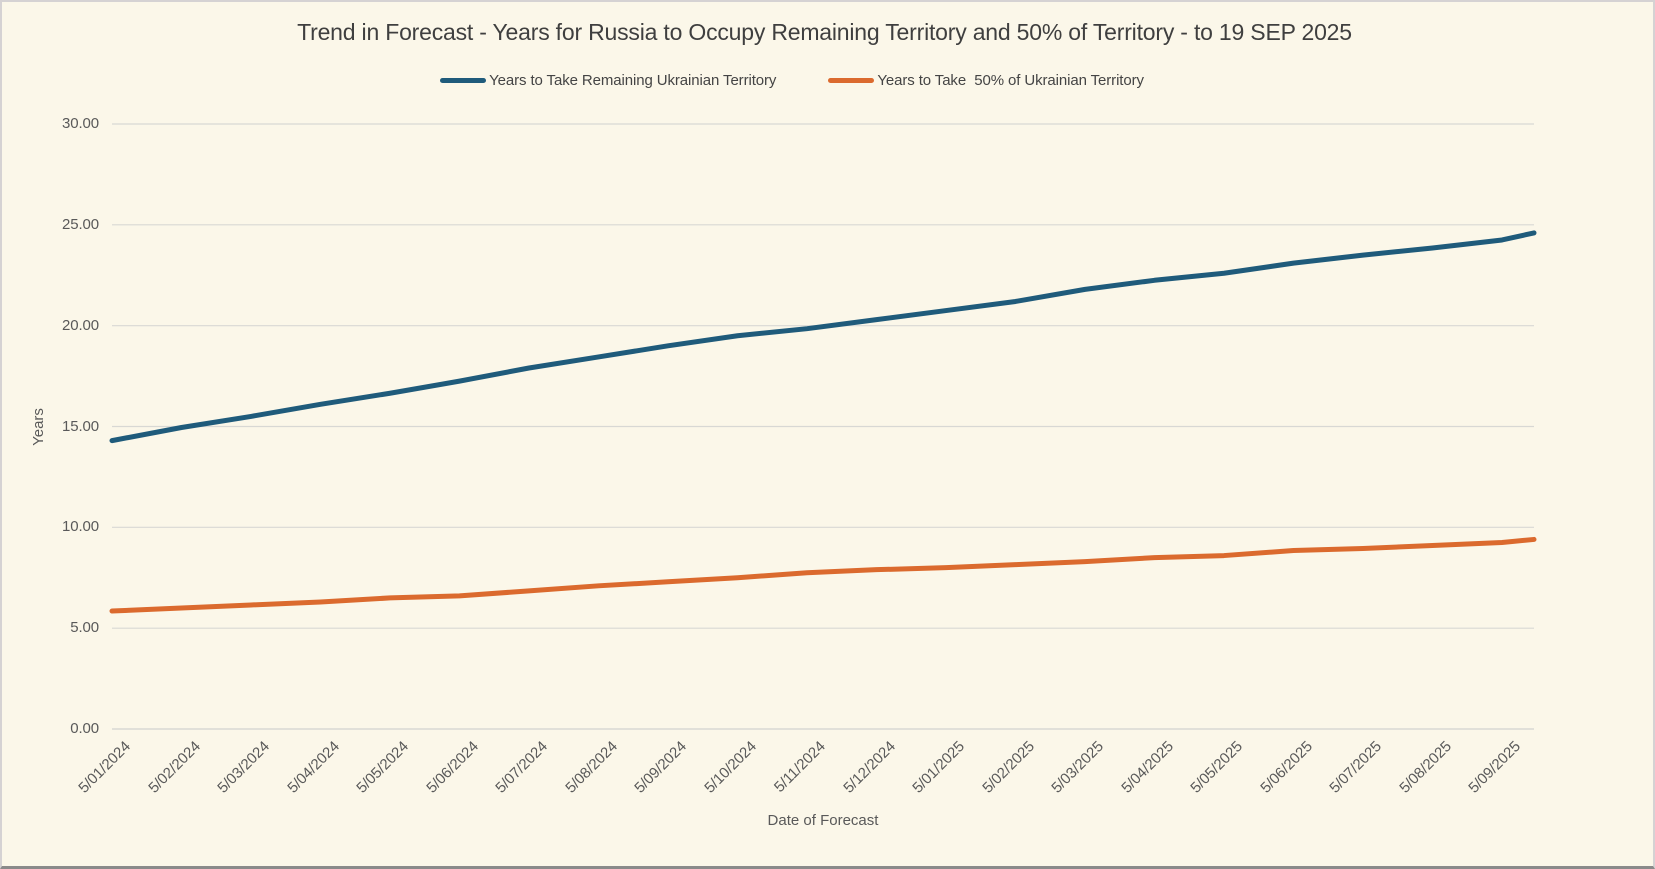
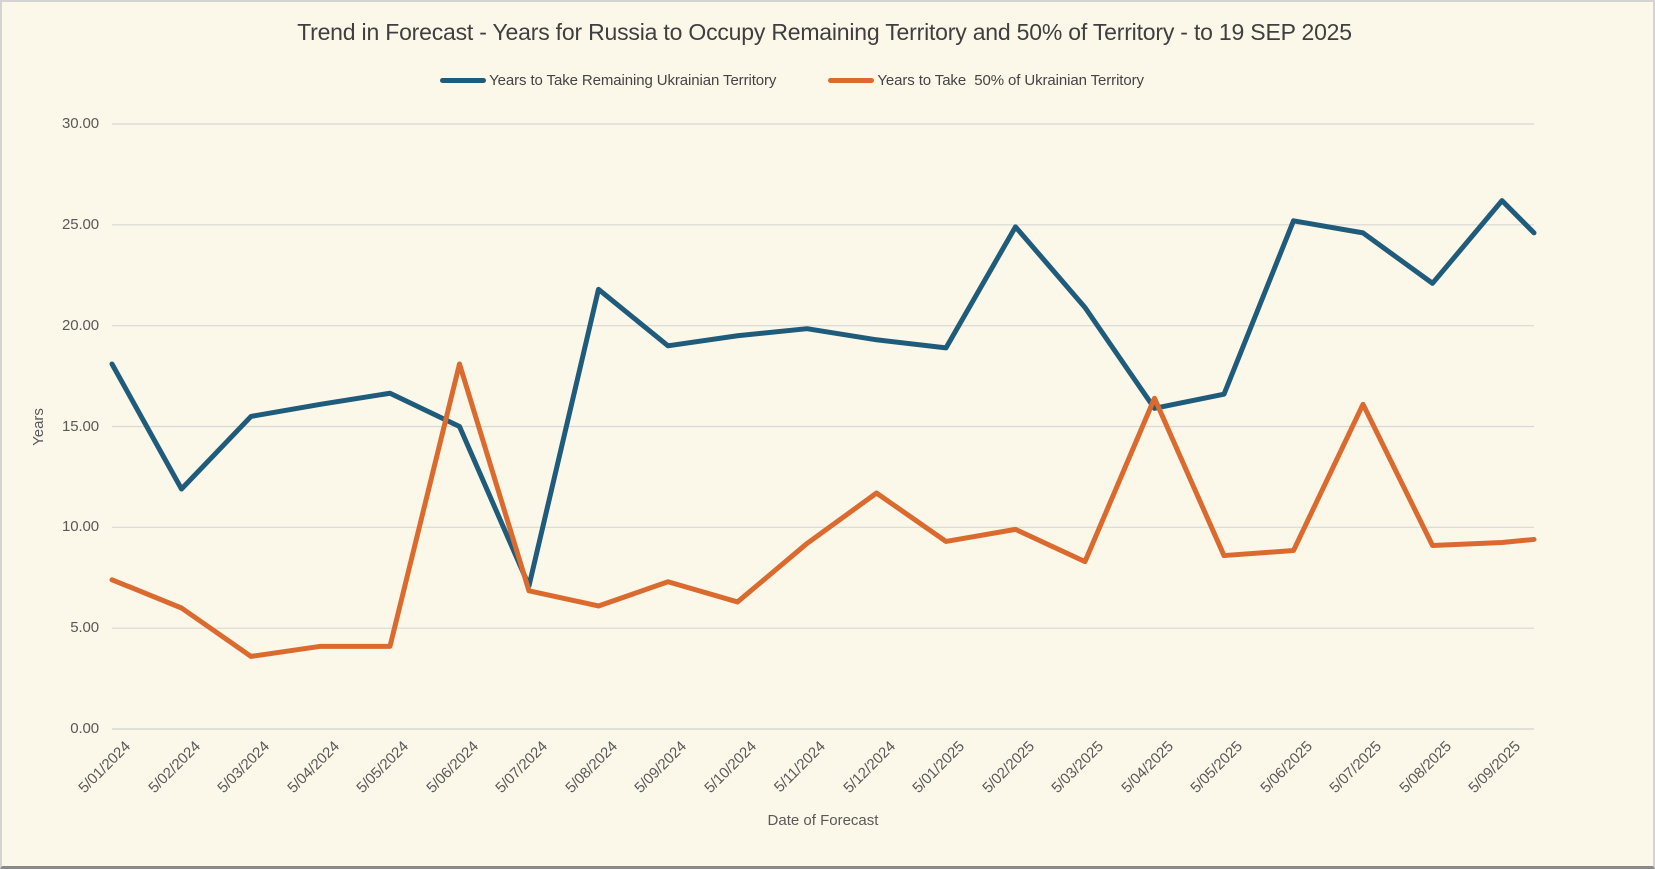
Years to Take Remaining Ukrainian Territory/5/01/2024: 14.3 -> 18.1
Years to Take 50% of Ukrainian Territory/5/01/2024: 5.8 -> 7.4
Years to Take Remaining Ukrainian Territory/5/02/2024: 14.9 -> 11.9
Years to Take 50% of Ukrainian Territory/5/03/2024: 6.2 -> 3.6
Years to Take 50% of Ukrainian Territory/5/04/2024: 6.3 -> 4.1
Years to Take 50% of Ukrainian Territory/5/05/2024: 6.5 -> 4.1
Years to Take Remaining Ukrainian Territory/5/06/2024: 17.2 -> 15.0
Years to Take 50% of Ukrainian Territory/5/06/2024: 6.6 -> 18.1
Years to Take Remaining Ukrainian Territory/5/07/2024: 17.9 -> 7.1
Years to Take Remaining Ukrainian Territory/5/08/2024: 18.4 -> 21.8
Years to Take 50% of Ukrainian Territory/5/08/2024: 7.1 -> 6.1
Years to Take 50% of Ukrainian Territory/5/10/2024: 7.5 -> 6.3
Years to Take 50% of Ukrainian Territory/5/11/2024: 7.8 -> 9.2
Years to Take Remaining Ukrainian Territory/5/12/2024: 20.3 -> 19.3
Years to Take 50% of Ukrainian Territory/5/12/2024: 7.9 -> 11.7
Years to Take Remaining Ukrainian Territory/5/01/2025: 20.8 -> 18.9
Years to Take 50% of Ukrainian Territory/5/01/2025: 8.0 -> 9.3
Years to Take Remaining Ukrainian Territory/5/02/2025: 21.2 -> 24.9
Years to Take 50% of Ukrainian Territory/5/02/2025: 8.2 -> 9.9
Years to Take Remaining Ukrainian Territory/5/03/2025: 21.8 -> 20.9
Years to Take Remaining Ukrainian Territory/5/04/2025: 22.2 -> 15.9
Years to Take 50% of Ukrainian Territory/5/04/2025: 8.5 -> 16.4
Years to Take Remaining Ukrainian Territory/5/05/2025: 22.6 -> 16.6
Years to Take Remaining Ukrainian Territory/5/06/2025: 23.1 -> 25.2
Years to Take Remaining Ukrainian Territory/5/07/2025: 23.5 -> 24.6
Years to Take 50% of Ukrainian Territory/5/07/2025: 8.9 -> 16.1
Years to Take Remaining Ukrainian Territory/5/08/2025: 23.9 -> 22.1
Years to Take Remaining Ukrainian Territory/5/09/2025: 24.2 -> 26.2
